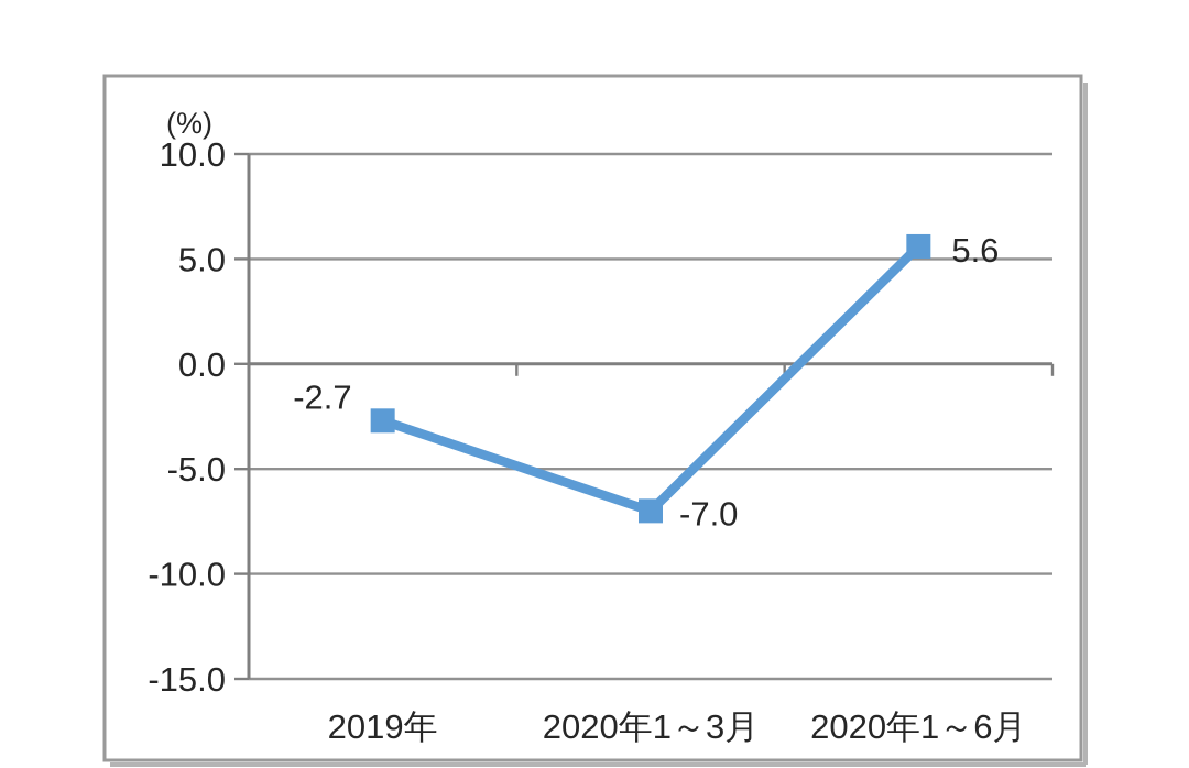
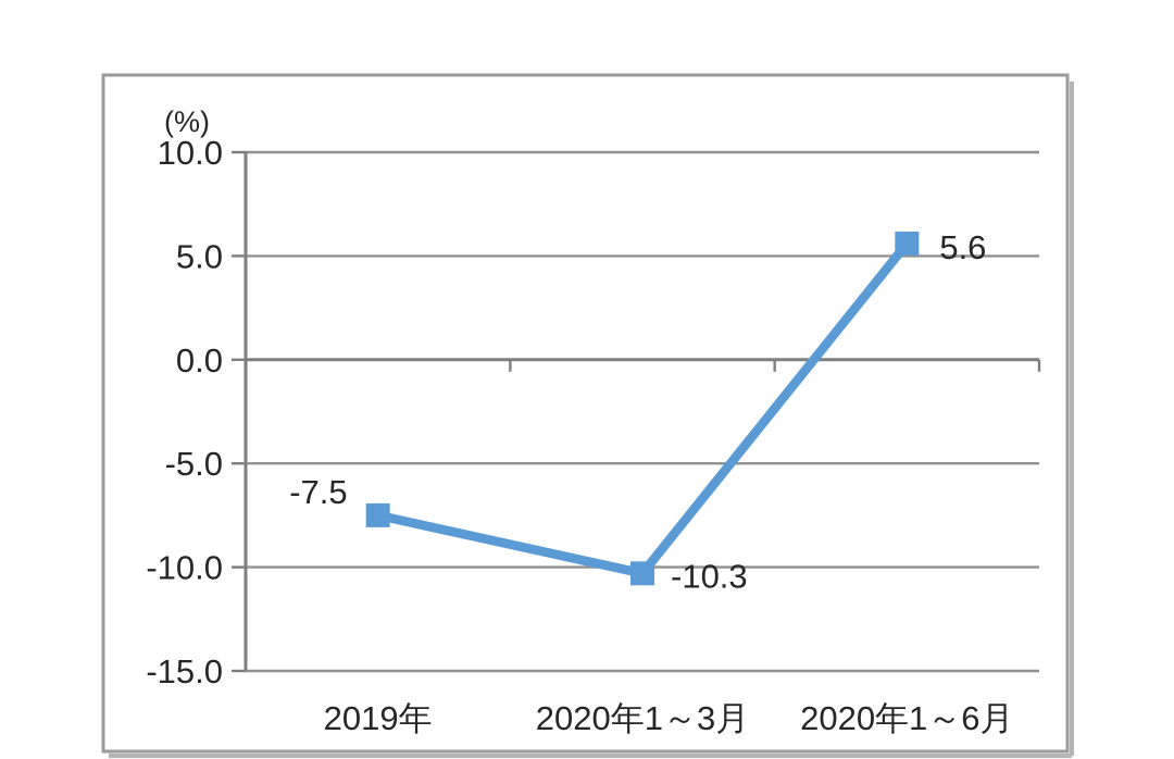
2019年: -2.7 -> -7.5
2020年1～3月: -7.0 -> -10.3
